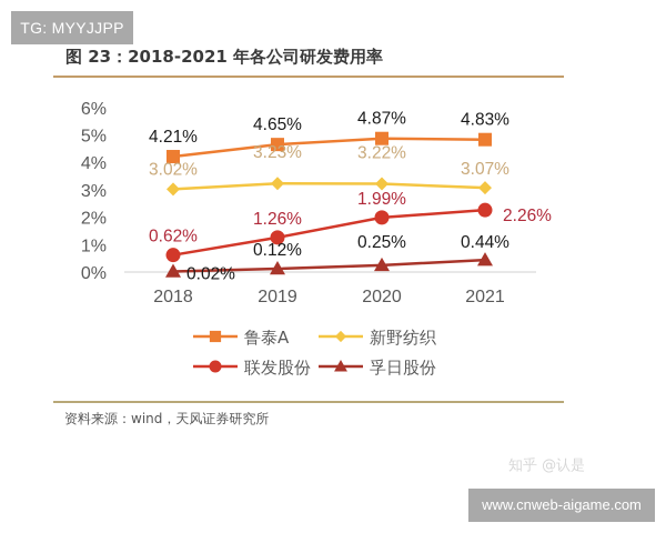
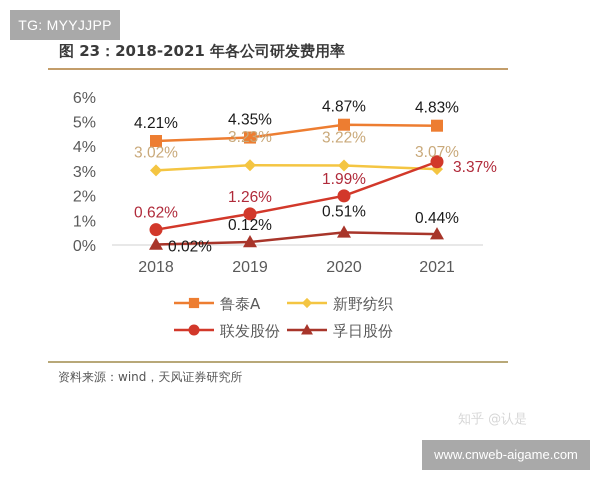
鲁泰A/2019: 4.65% -> 4.35%
孚日股份/2020: 0.25% -> 0.51%
联发股份/2021: 2.26% -> 3.37%
